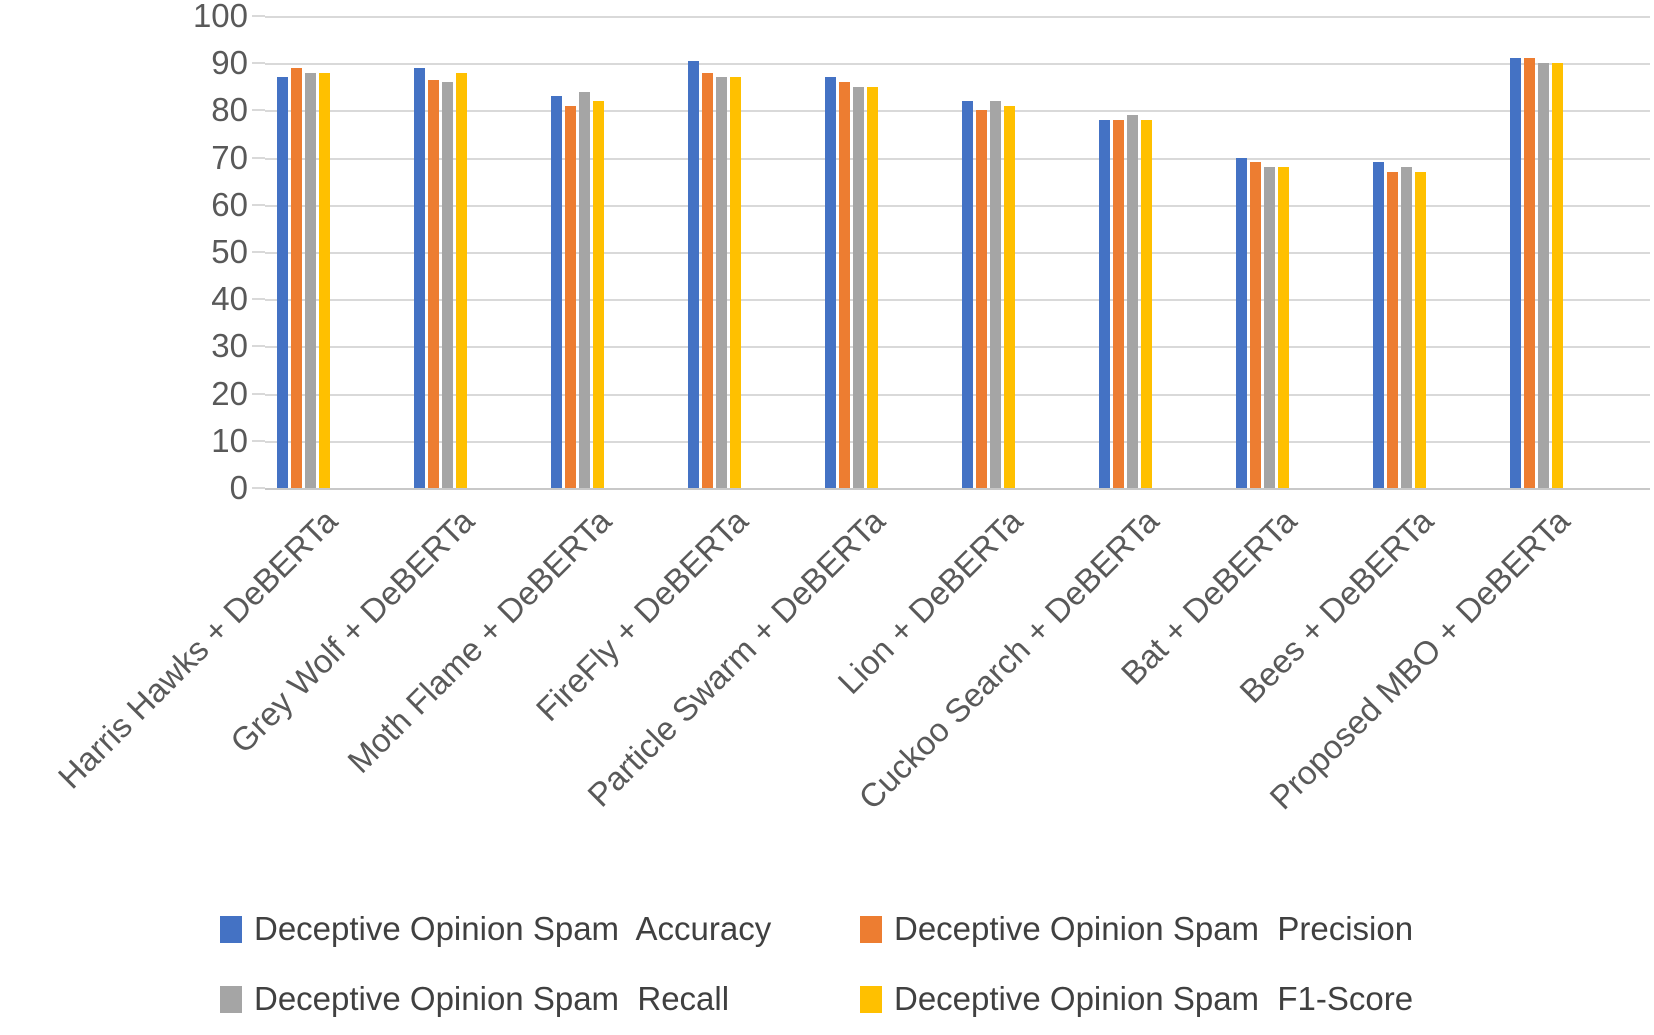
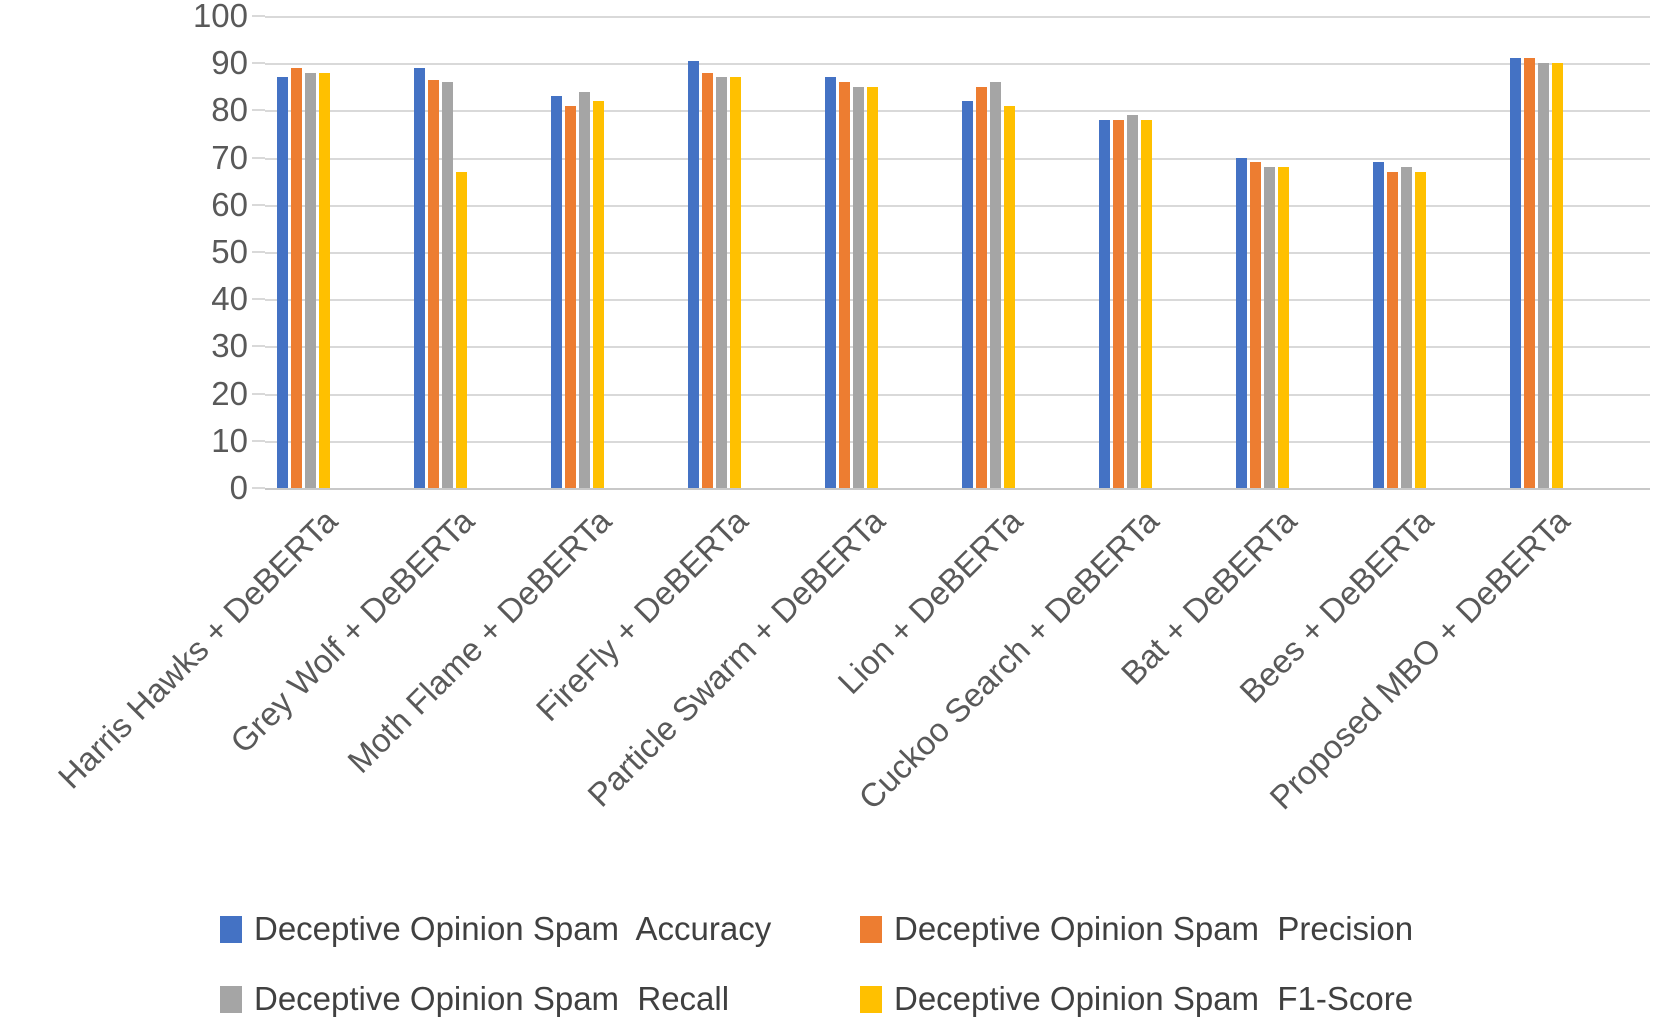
Deceptive Opinion Spam F1-Score/Grey Wolf + DeBERTa: 88 -> 67
Deceptive Opinion Spam Precision/Lion + DeBERTa: 80 -> 85
Deceptive Opinion Spam Recall/Lion + DeBERTa: 82 -> 86
